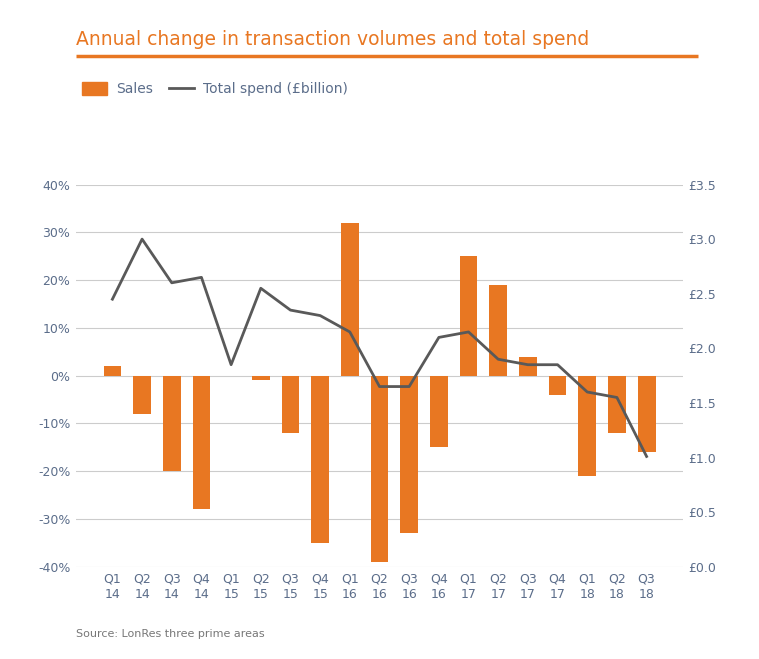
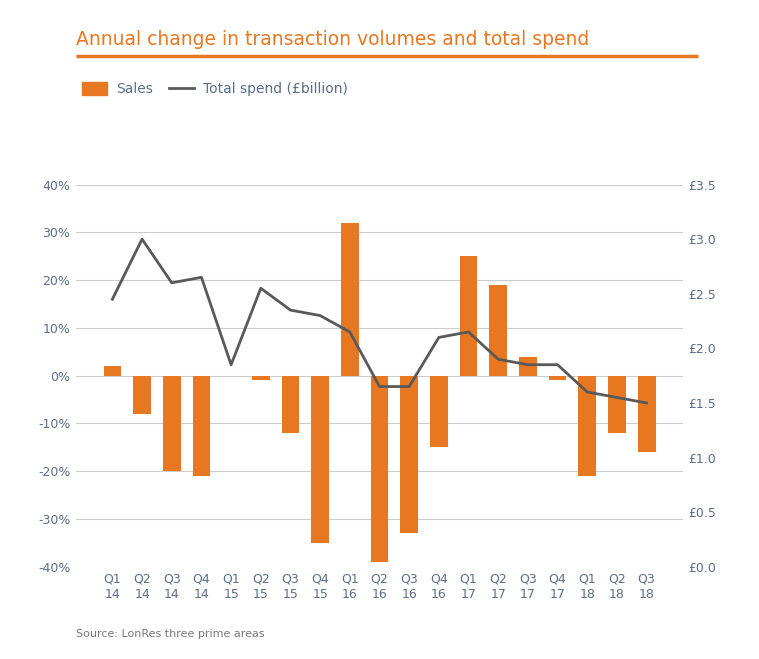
Sales/Q4 14: -28% -> -21%
Sales/Q4 17: -4% -> -1%
Total spend (£billion)/Q3 18: £1.01 -> £1.50
